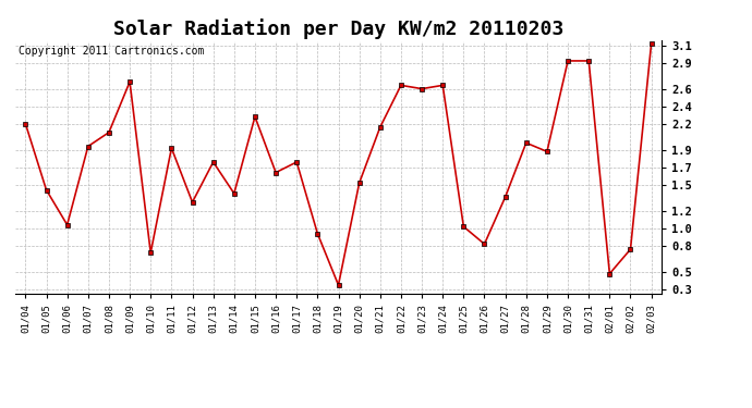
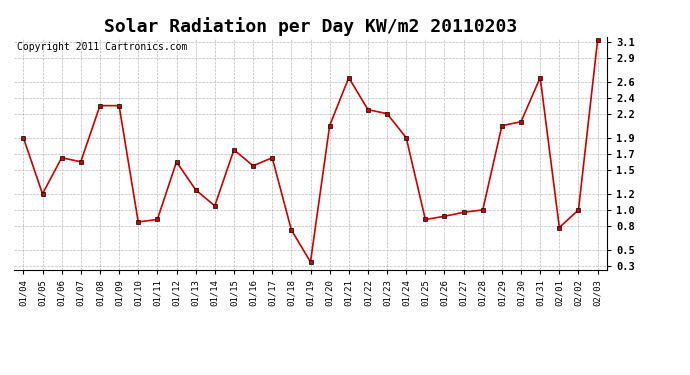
01/04: 2.20 -> 1.90
01/05: 1.44 -> 1.20
01/06: 1.04 -> 1.65
01/07: 1.94 -> 1.60
01/08: 2.10 -> 2.30
01/09: 2.68 -> 2.30
01/10: 0.72 -> 0.85
01/11: 1.92 -> 0.88
01/12: 1.30 -> 1.60
01/13: 1.76 -> 1.25
01/14: 1.40 -> 1.05
01/15: 2.28 -> 1.75
01/16: 1.64 -> 1.55
01/17: 1.76 -> 1.65
01/18: 0.94 -> 0.75
01/20: 1.52 -> 2.05
01/21: 2.16 -> 2.65
01/22: 2.64 -> 2.25
01/23: 2.60 -> 2.20
01/24: 2.64 -> 1.90
01/25: 1.02 -> 0.88
01/26: 0.82 -> 0.92
01/27: 1.36 -> 0.97
01/28: 1.98 -> 1.00
01/29: 1.88 -> 2.05
01/30: 2.92 -> 2.10
01/31: 2.92 -> 2.65
02/01: 0.48 -> 0.78
02/02: 0.76 -> 1.00
